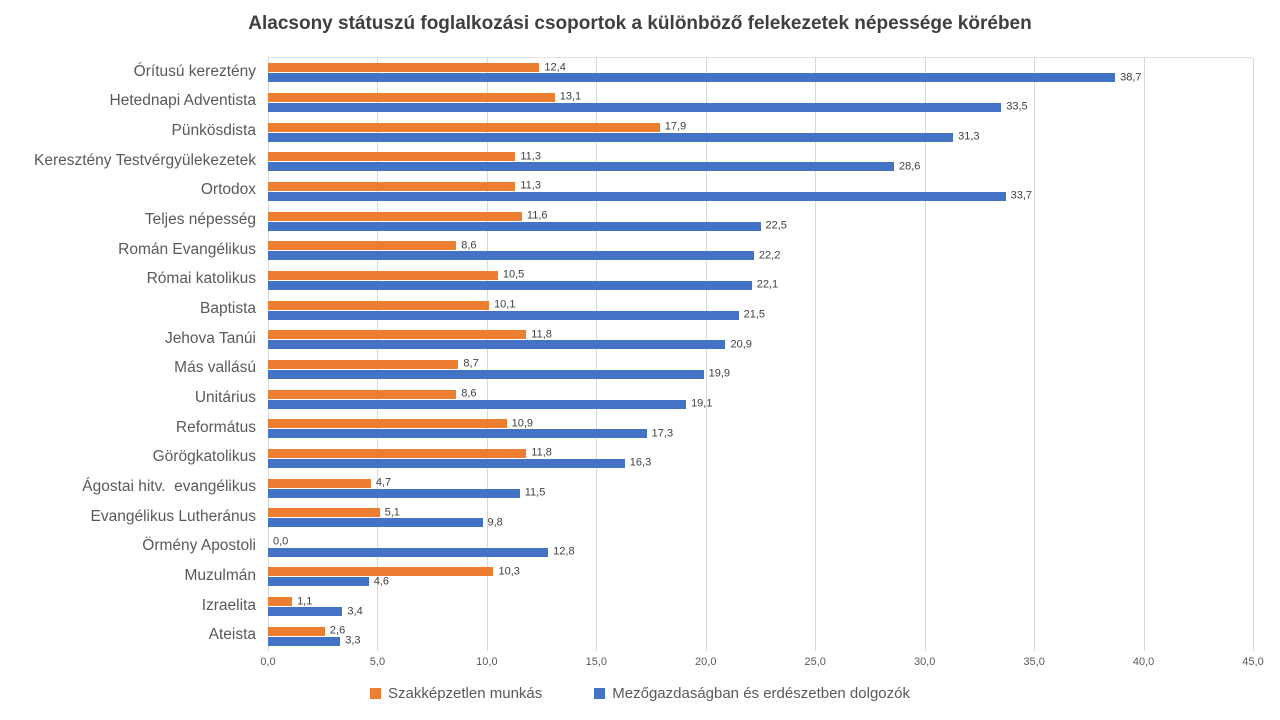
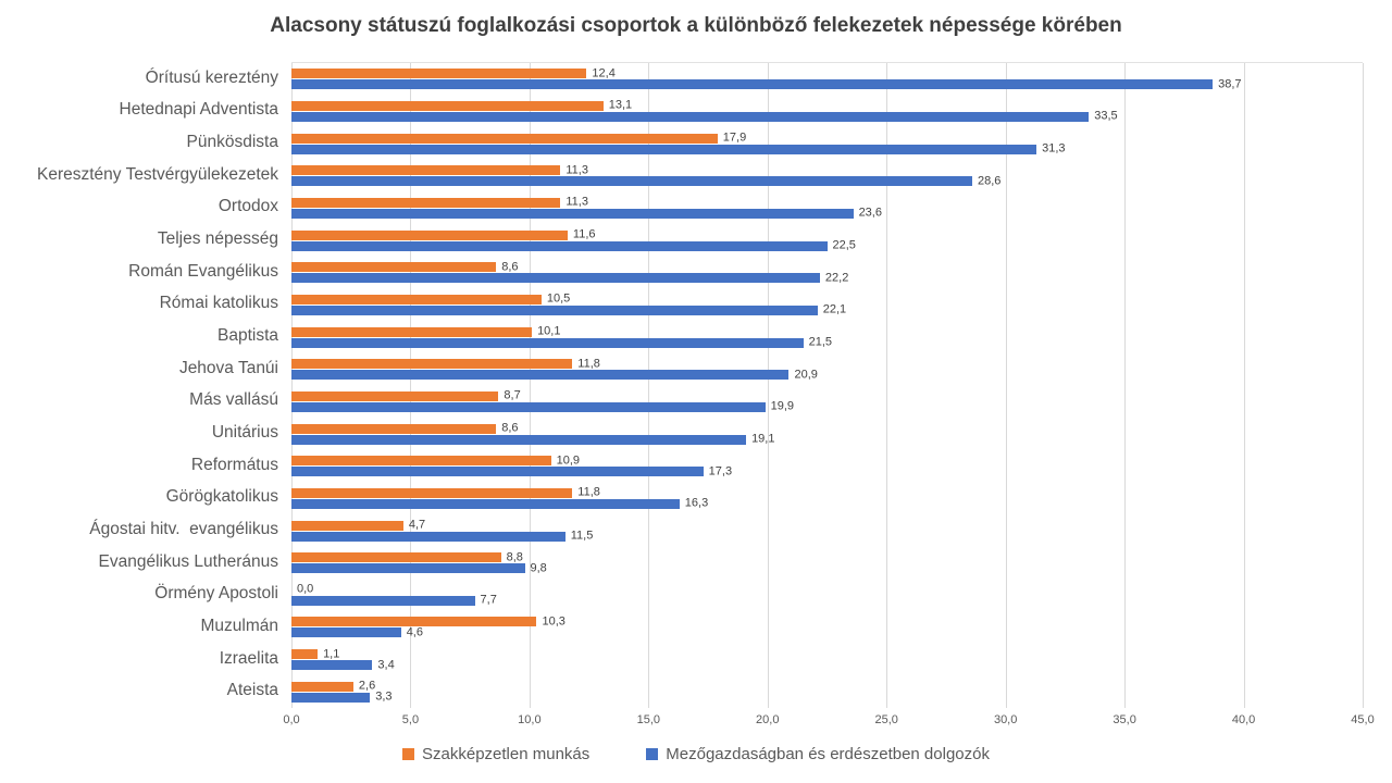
Mezőgazdaságban és erdészetben dolgozók/Ortodox: 33,7 -> 23,6
Szakképzetlen munkás/Evangélikus Lutheránus: 5,1 -> 8,8
Mezőgazdaságban és erdészetben dolgozók/Örmény Apostoli: 12,8 -> 7,7
